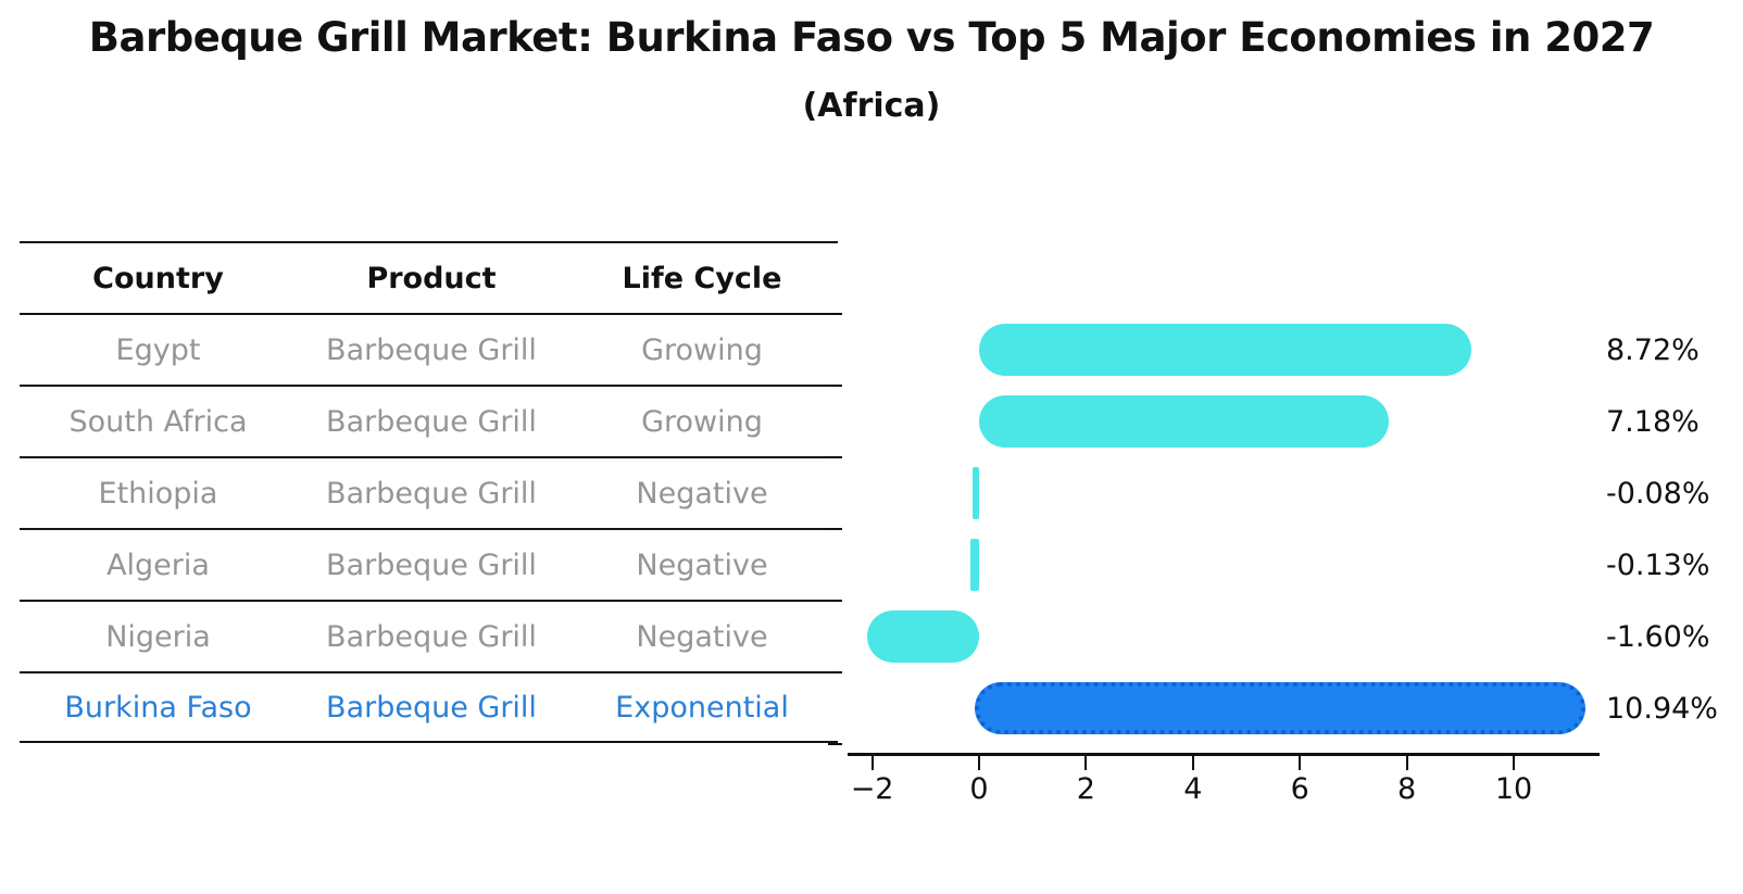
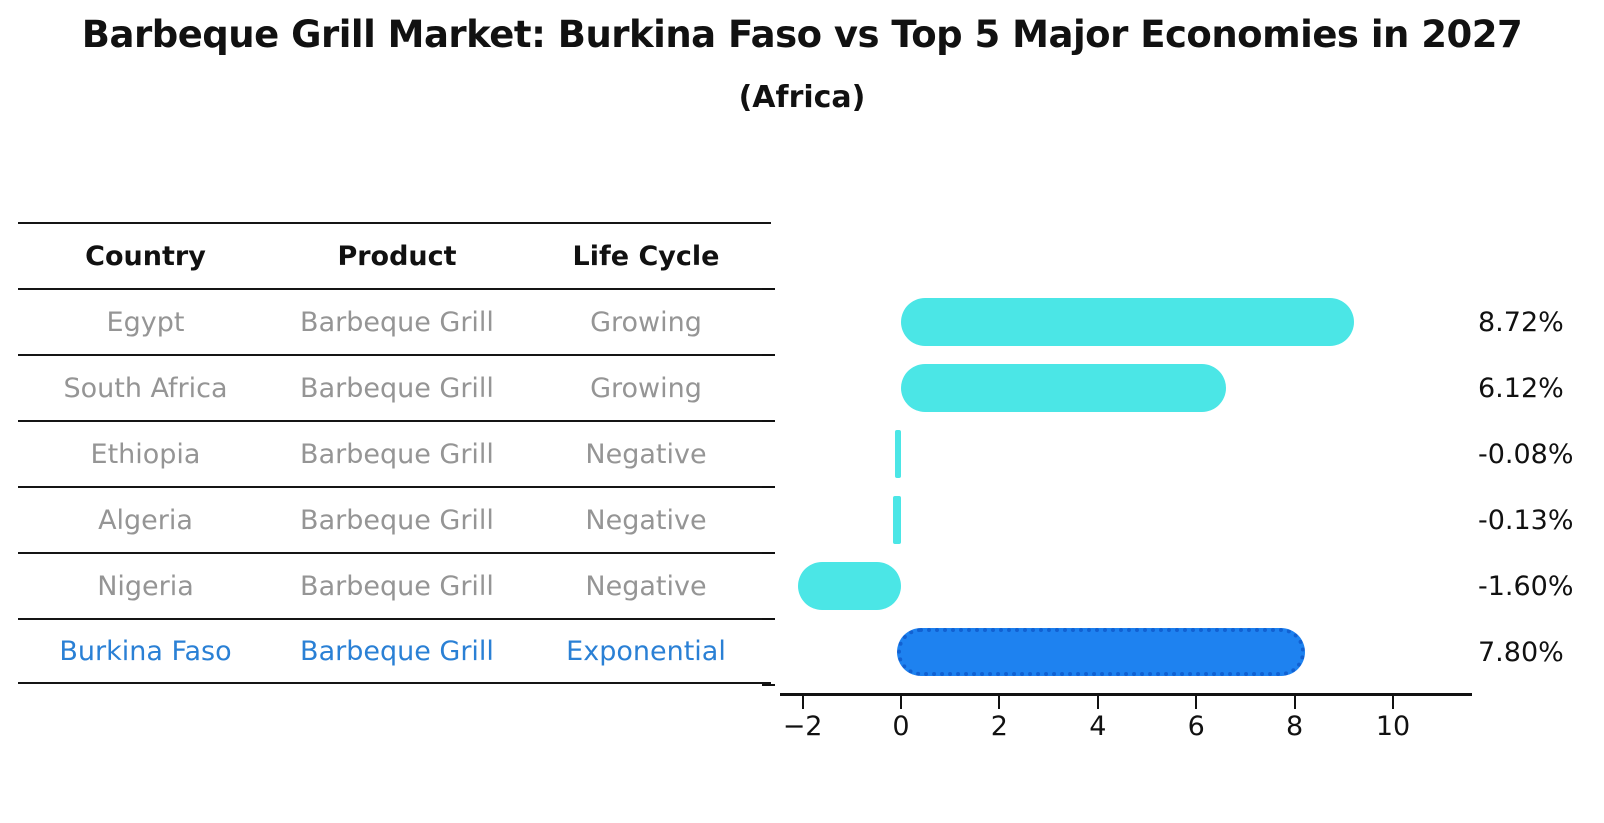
South Africa: 7.18% -> 6.12%
Burkina Faso: 10.94% -> 7.80%
